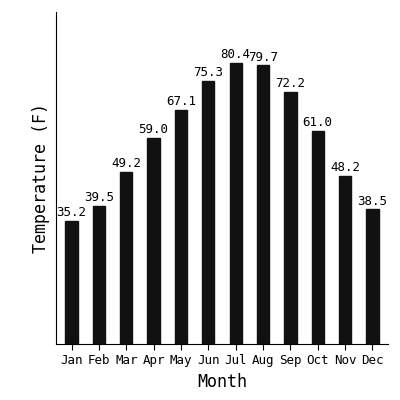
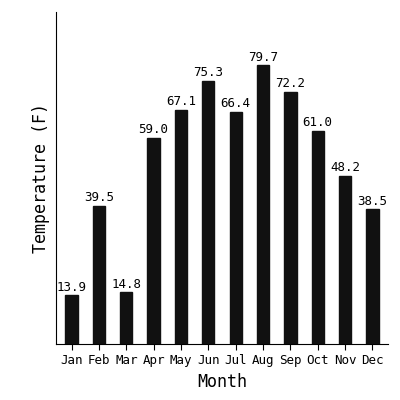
Jan: 35.2 -> 13.9
Mar: 49.2 -> 14.8
Jul: 80.4 -> 66.4
